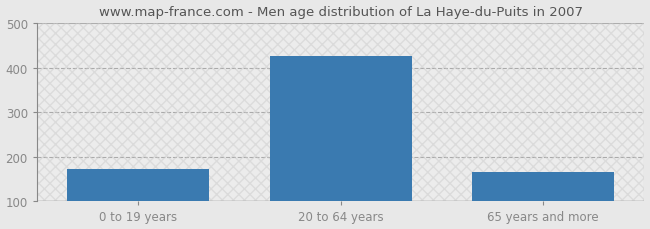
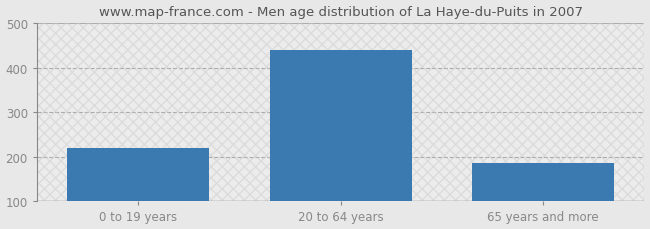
0 to 19 years: 172 -> 220
20 to 64 years: 425 -> 440
65 years and more: 165 -> 185
